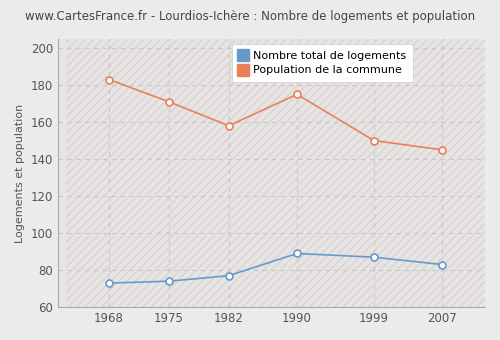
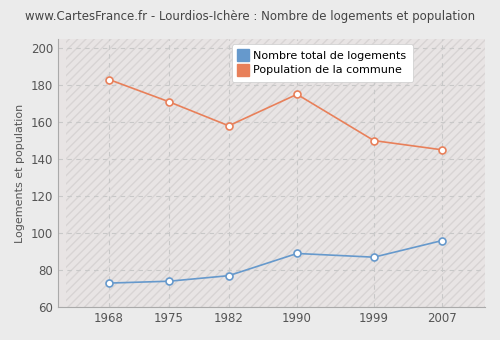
Nombre total de logements/2007: 83 -> 96
